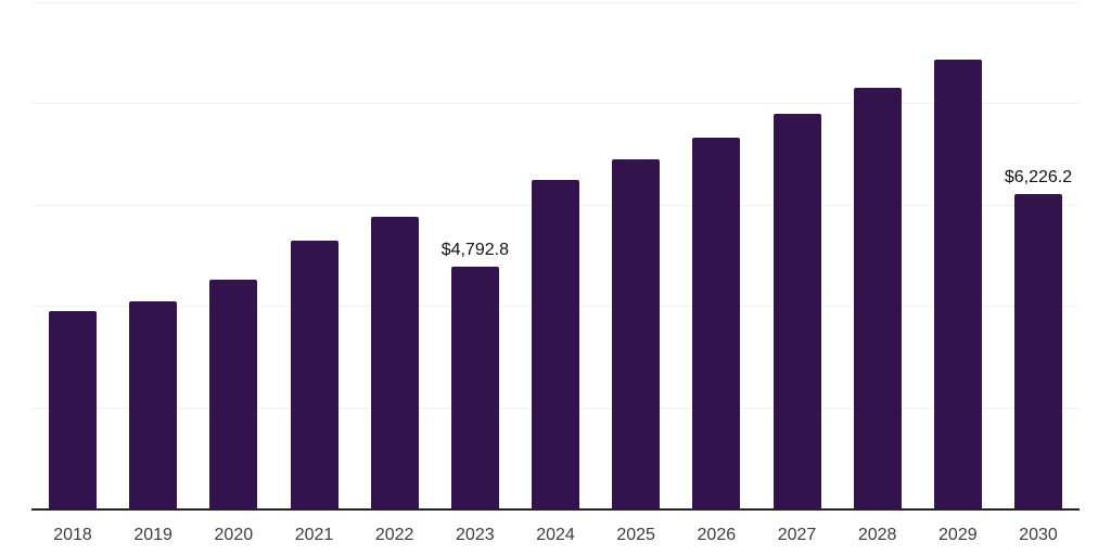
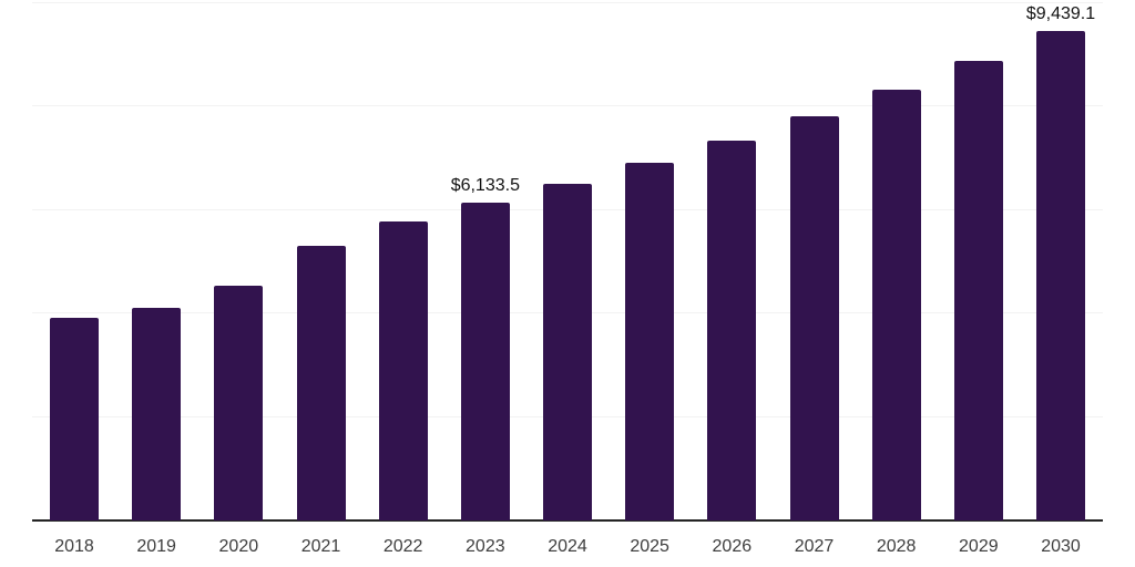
2023: $4,792.8 -> $6,133.5
2030: $6,226.2 -> $9,439.1
